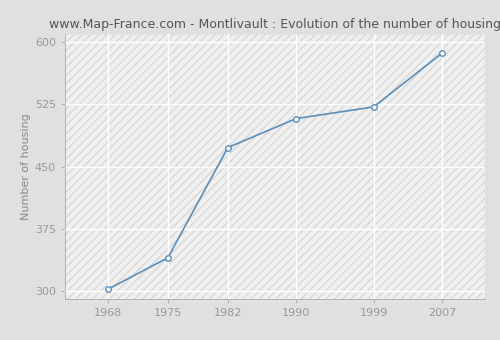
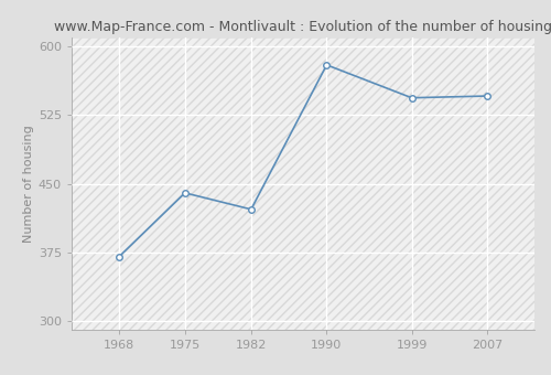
1968: 302 -> 370
1975: 340 -> 440
1982: 473 -> 422
1990: 508 -> 580
1999: 522 -> 544
2007: 587 -> 546
